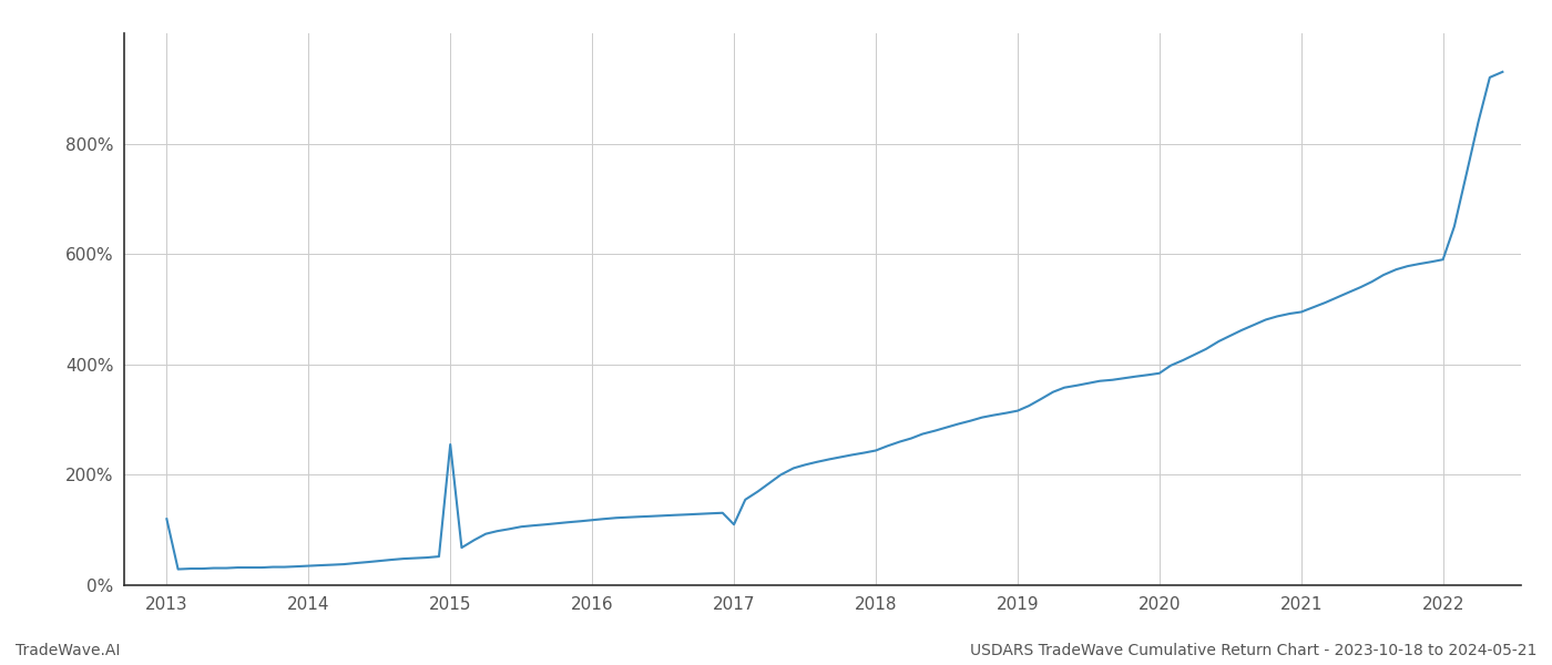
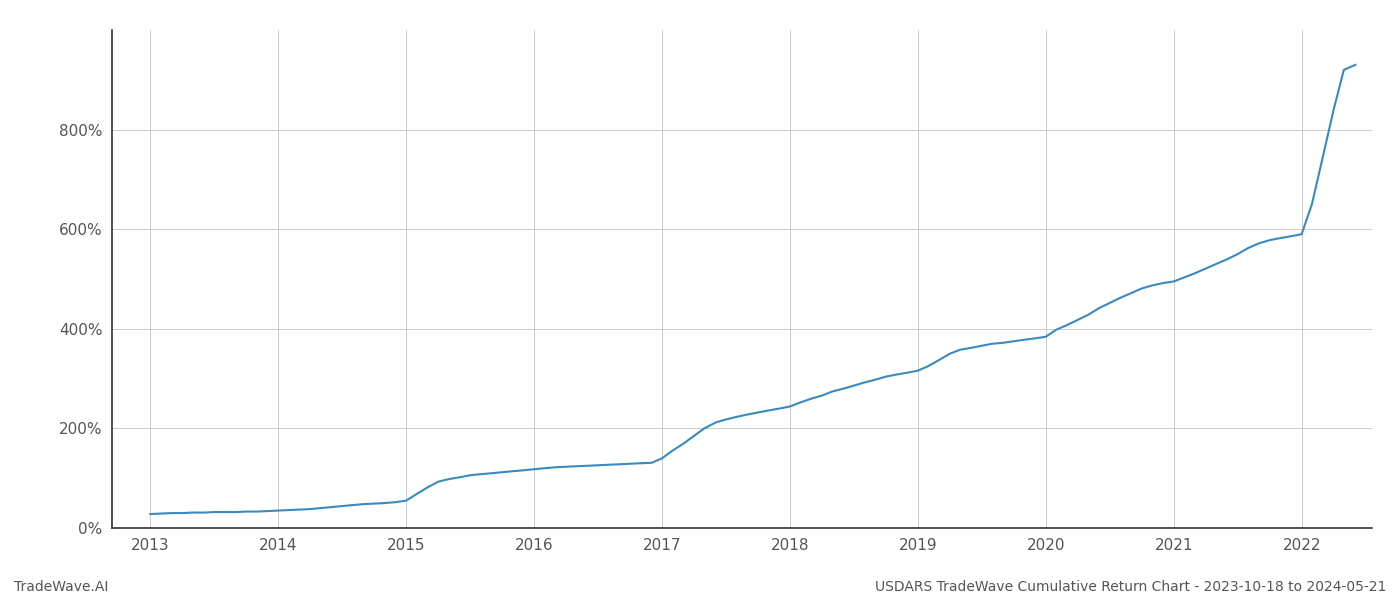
2013: 120% -> 28%
2015: 255% -> 55%
2017: 110% -> 140%
